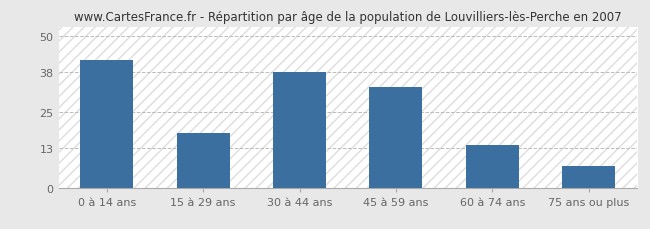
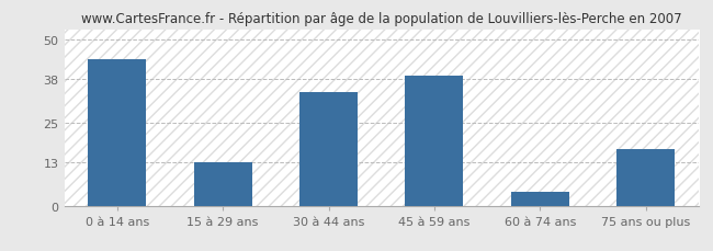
0 à 14 ans: 42 -> 44
15 à 29 ans: 18 -> 13
30 à 44 ans: 38 -> 34
45 à 59 ans: 33 -> 39
60 à 74 ans: 14 -> 4
75 ans ou plus: 7 -> 17
